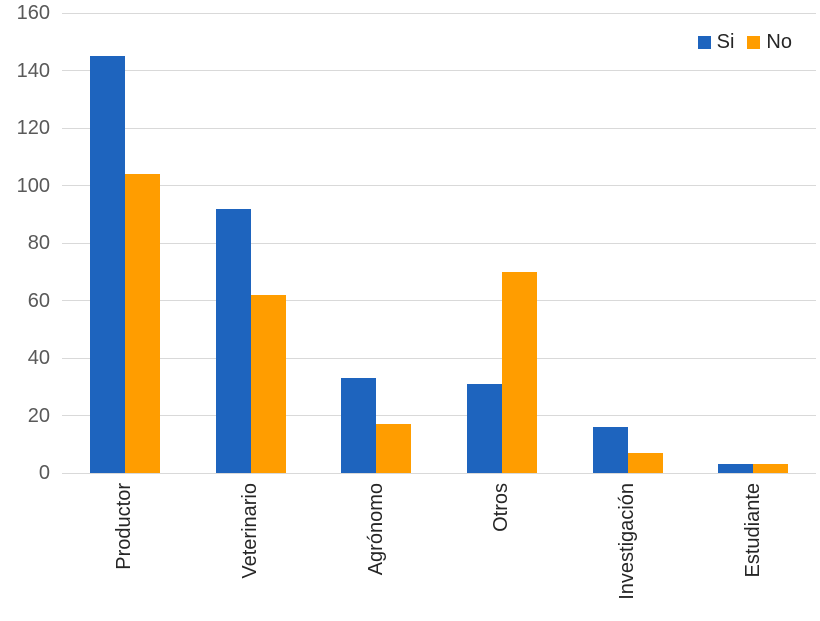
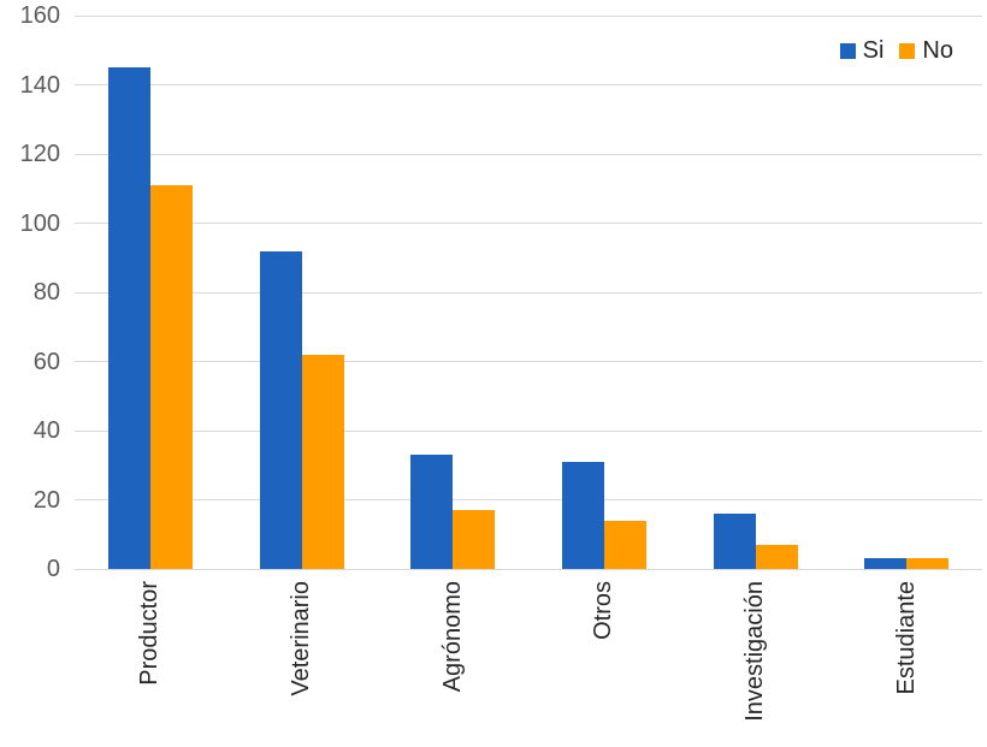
No/Productor: 104 -> 111
No/Otros: 70 -> 14
